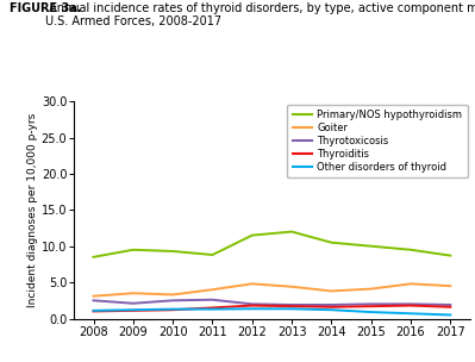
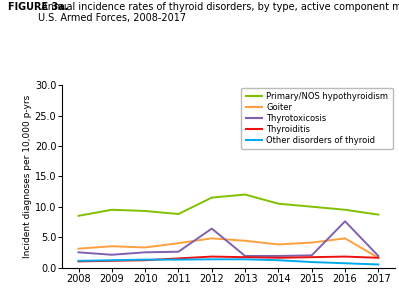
Thyrotoxicosis/2012: 2.0 -> 6.4
Thyrotoxicosis/2016: 2.0 -> 7.6
Goiter/2017: 4.5 -> 1.6
